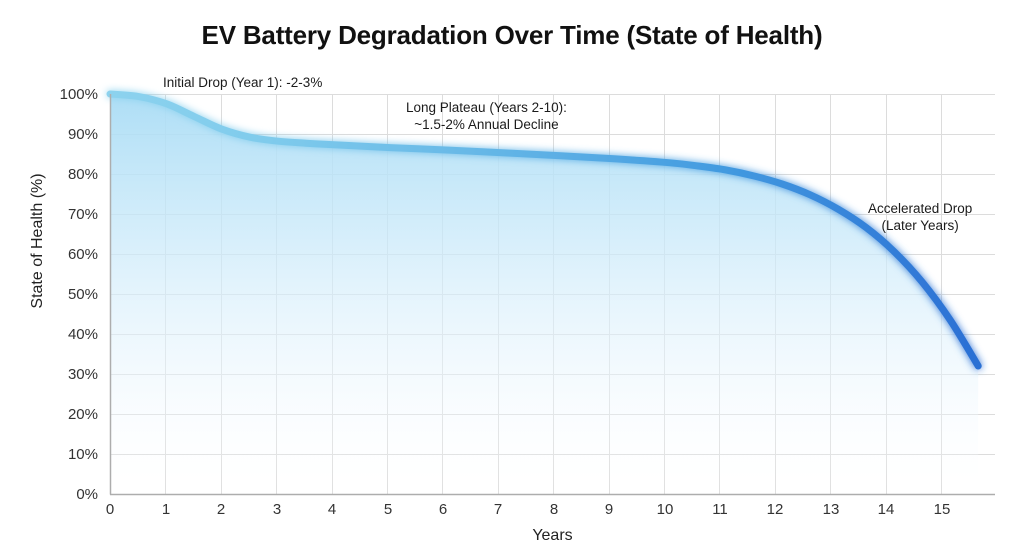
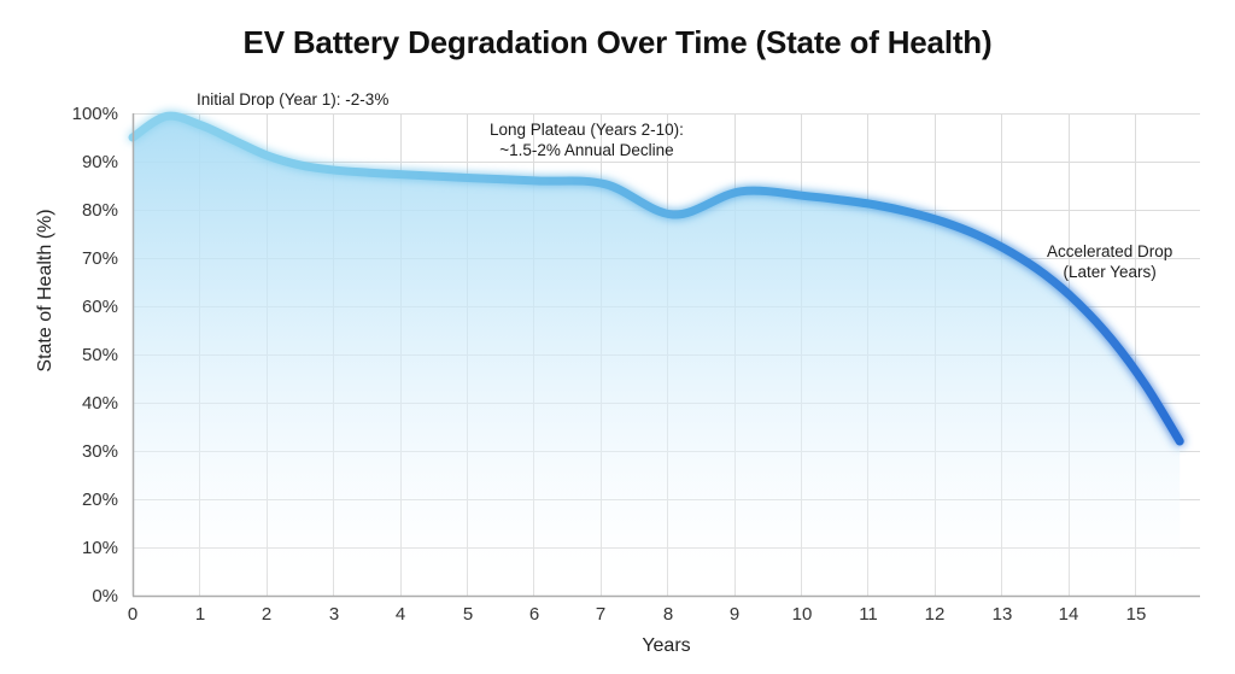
0: 100% -> 95%
8: 85% -> 79%
